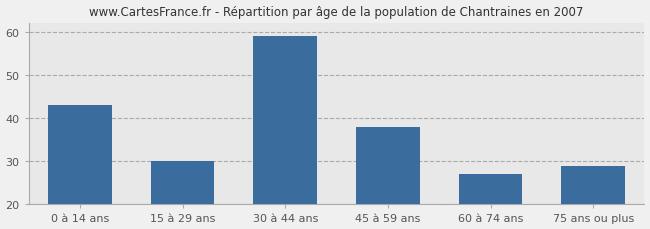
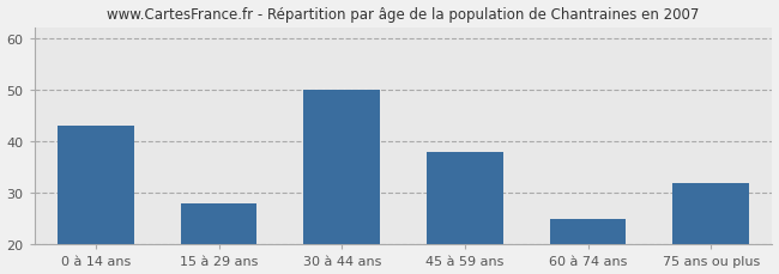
15 à 29 ans: 30 -> 28
30 à 44 ans: 59 -> 50
60 à 74 ans: 27 -> 25
75 ans ou plus: 29 -> 32
